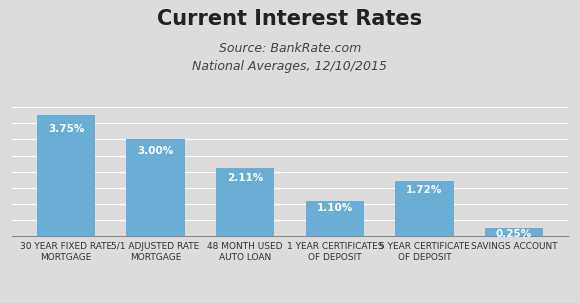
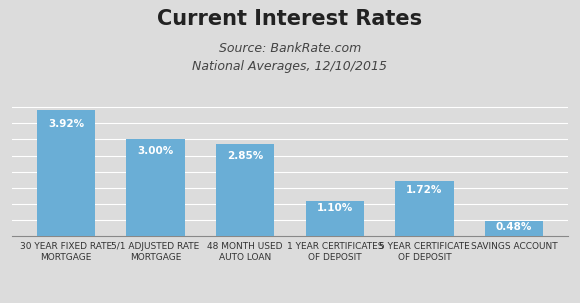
30 YEAR FIXED RATE MORTGAGE: 3.75% -> 3.92%
48 MONTH USED AUTO LOAN: 2.11% -> 2.85%
SAVINGS ACCOUNT: 0.25% -> 0.48%
